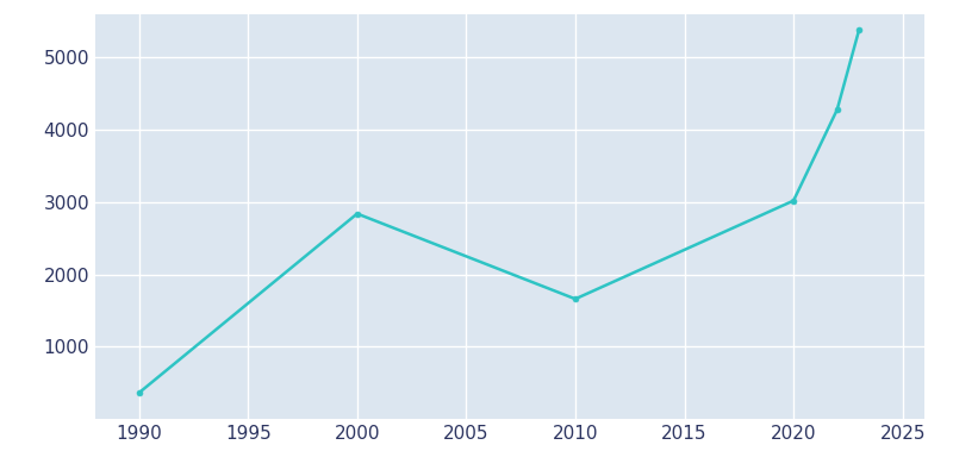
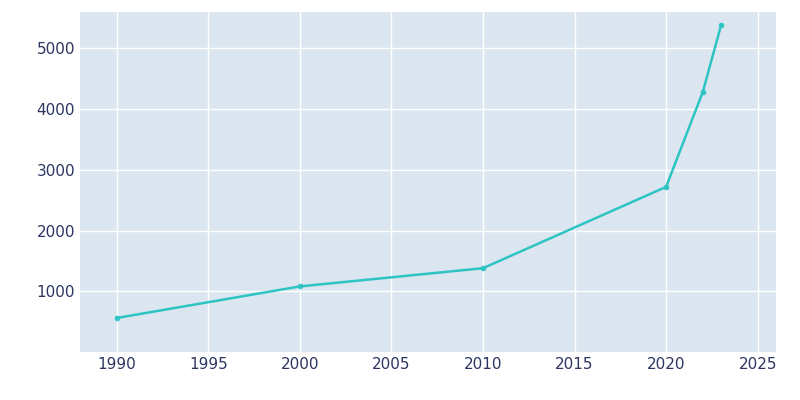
1990: 360 -> 560
2000: 2840 -> 1080
2010: 1660 -> 1380
2020: 3020 -> 2720
